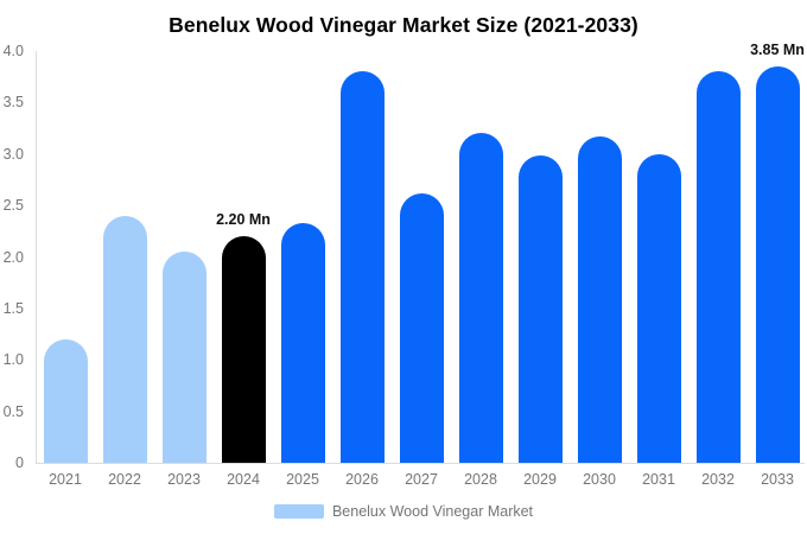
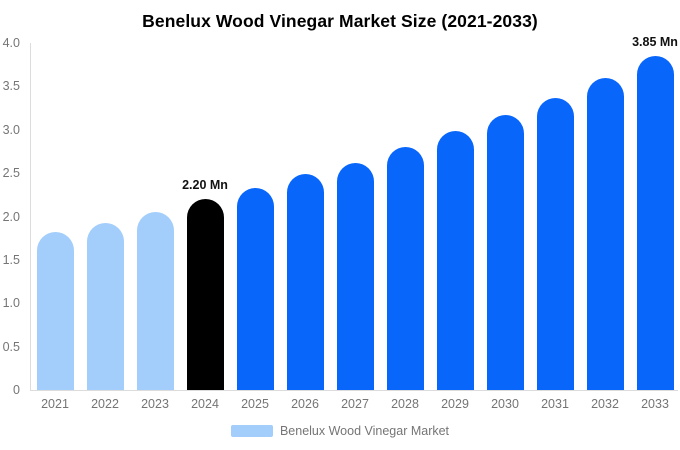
2021: 1.2 -> 1.8
2022: 2.4 -> 1.9
2026: 3.8 -> 2.5
2028: 3.2 -> 2.8
2031: 3.0 -> 3.4
2032: 3.8 -> 3.6
